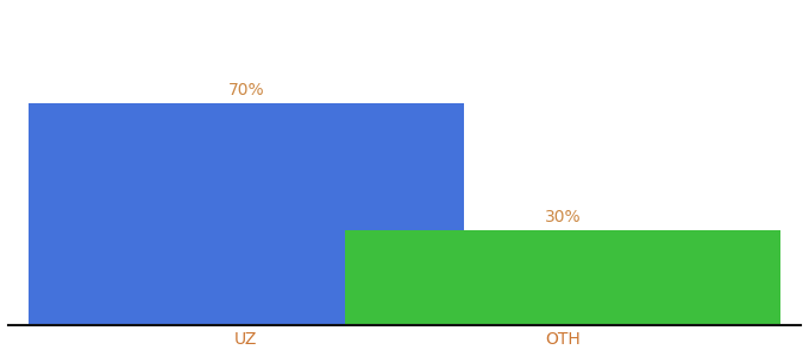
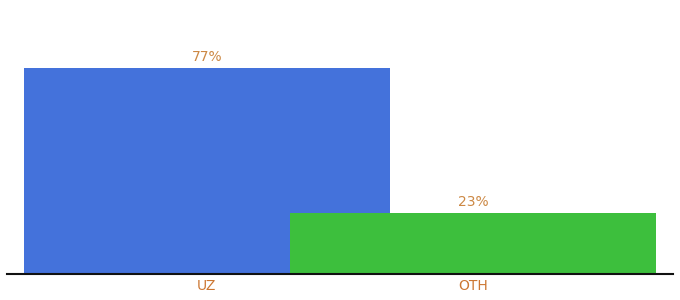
UZ: 70% -> 77%
OTH: 30% -> 23%
